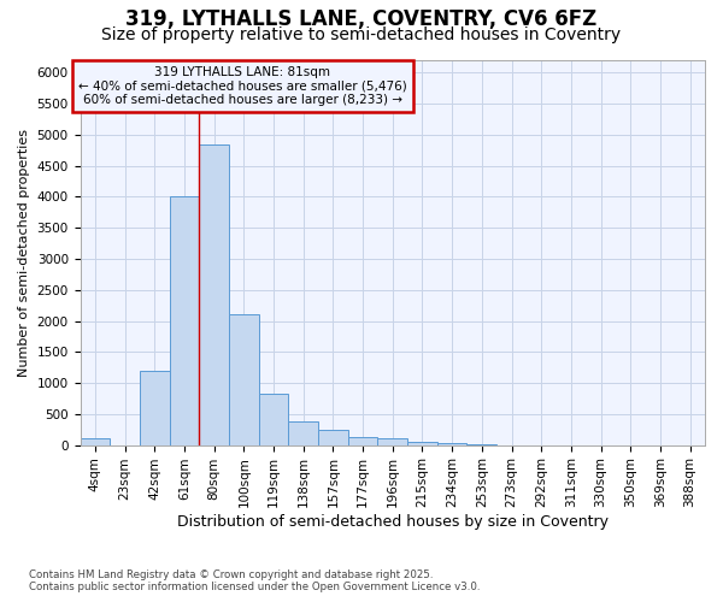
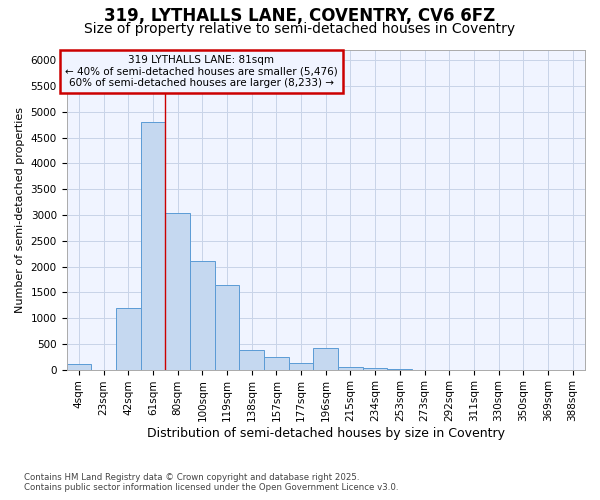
61sqm: 4000 -> 4800
80sqm: 4850 -> 3040
119sqm: 820 -> 1640
196sqm: 100 -> 420
